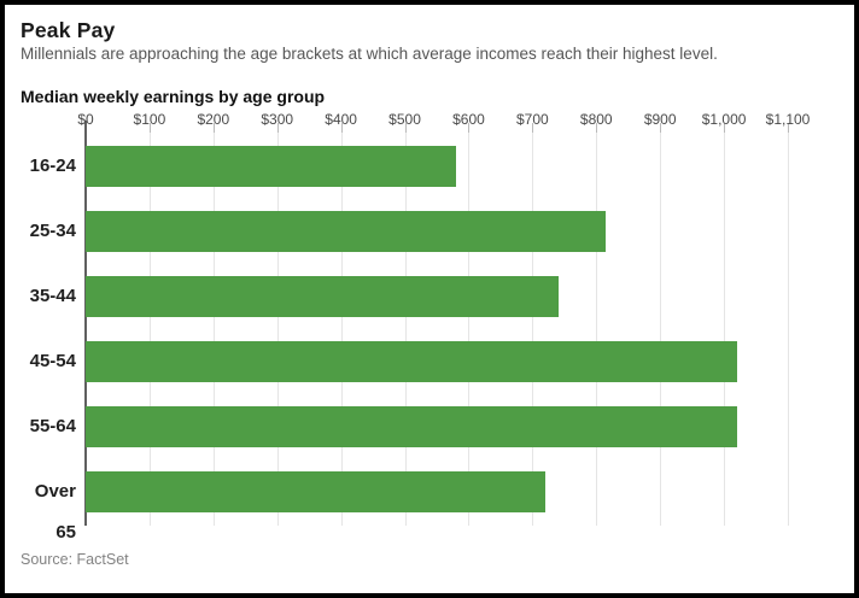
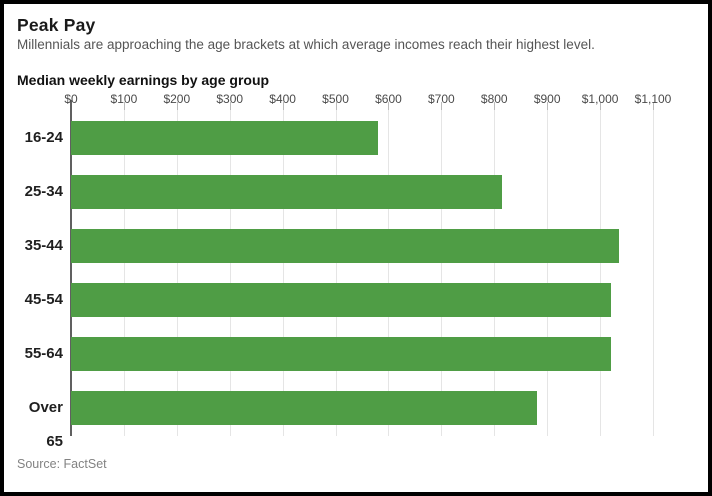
35-44: $740 -> $1040
Over 65: $720 -> $880
